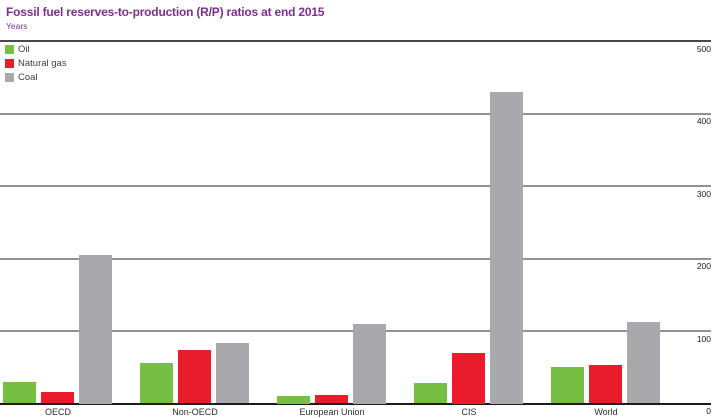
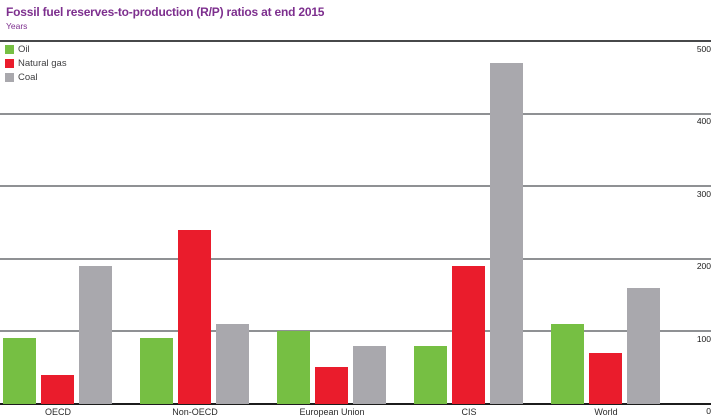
Oil/OECD: 30 -> 90
Natural gas/OECD: 20 -> 40
Coal/OECD: 200 -> 190
Oil/Non-OECD: 60 -> 90
Natural gas/Non-OECD: 70 -> 240
Coal/Non-OECD: 80 -> 110
Oil/European Union: 10 -> 100
Natural gas/European Union: 10 -> 50
Coal/European Union: 110 -> 80
Oil/CIS: 30 -> 80
Natural gas/CIS: 70 -> 190
Coal/CIS: 430 -> 470
Oil/World: 50 -> 110
Natural gas/World: 50 -> 70
Coal/World: 110 -> 160
